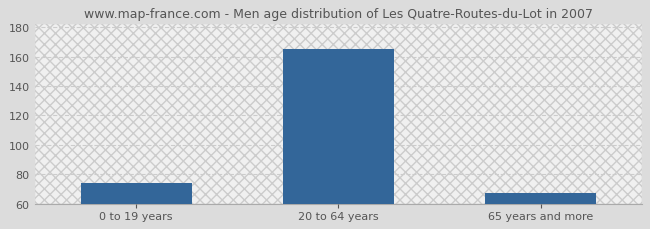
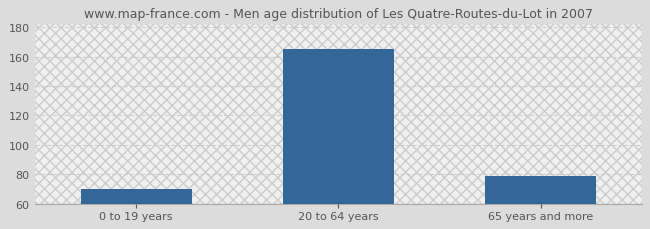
0 to 19 years: 74 -> 70
65 years and more: 67 -> 79
